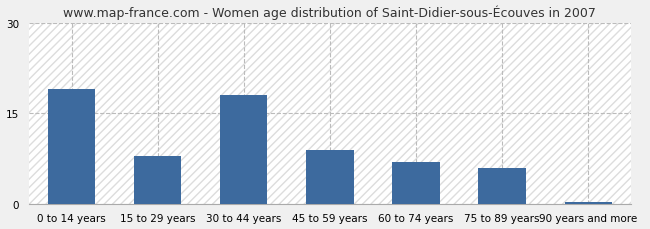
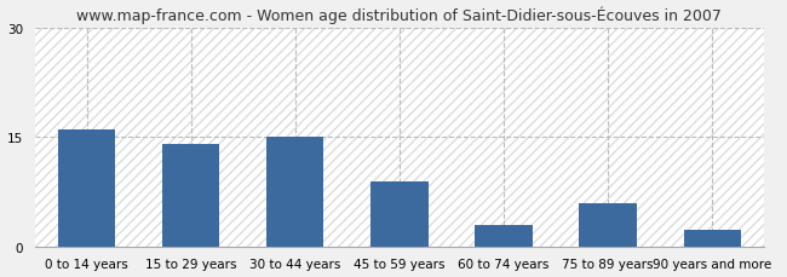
0 to 14 years: 19.0 -> 16.0
15 to 29 years: 8.0 -> 14.0
30 to 44 years: 18.0 -> 15.0
60 to 74 years: 7.0 -> 3.0
90 years and more: 0.3 -> 2.2
